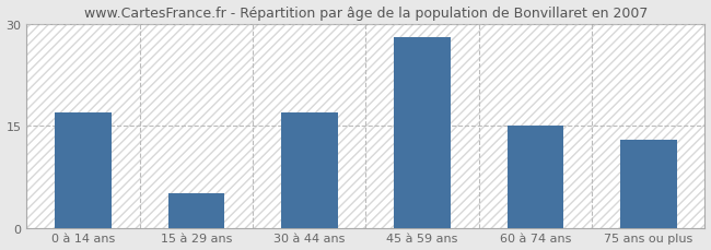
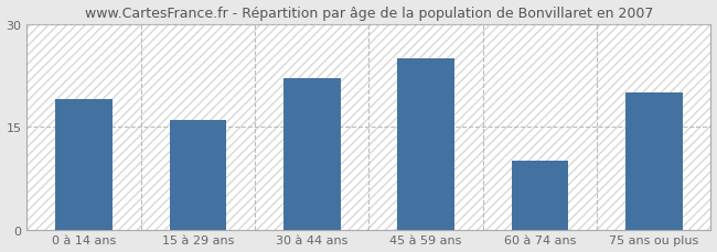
0 à 14 ans: 17 -> 19
15 à 29 ans: 5 -> 16
30 à 44 ans: 17 -> 22
45 à 59 ans: 28 -> 25
60 à 74 ans: 15 -> 10
75 ans ou plus: 13 -> 20
